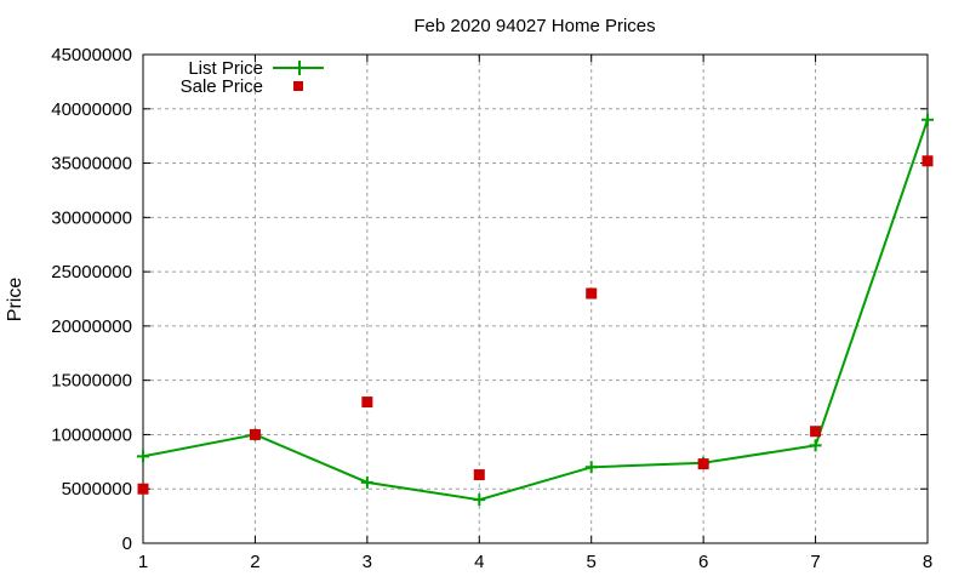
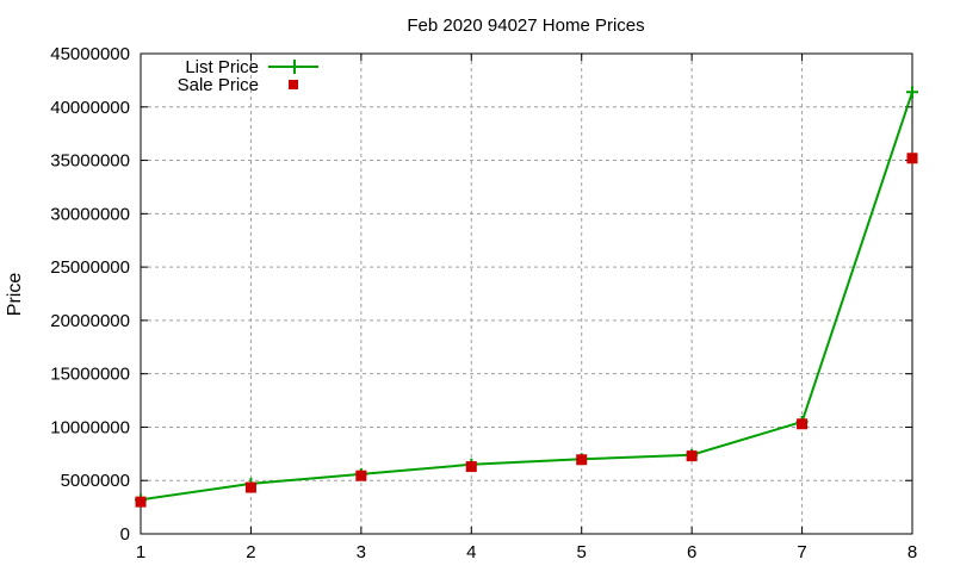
List Price/1: 8000000 -> 3000000
Sale Price/1: 5000000 -> 3000000
List Price/2: 10000000 -> 5000000
Sale Price/2: 10000000 -> 4000000
Sale Price/3: 13000000 -> 5000000
List Price/4: 4000000 -> 6000000
Sale Price/5: 23000000 -> 7000000
List Price/7: 9000000 -> 10000000
List Price/8: 39000000 -> 41000000
